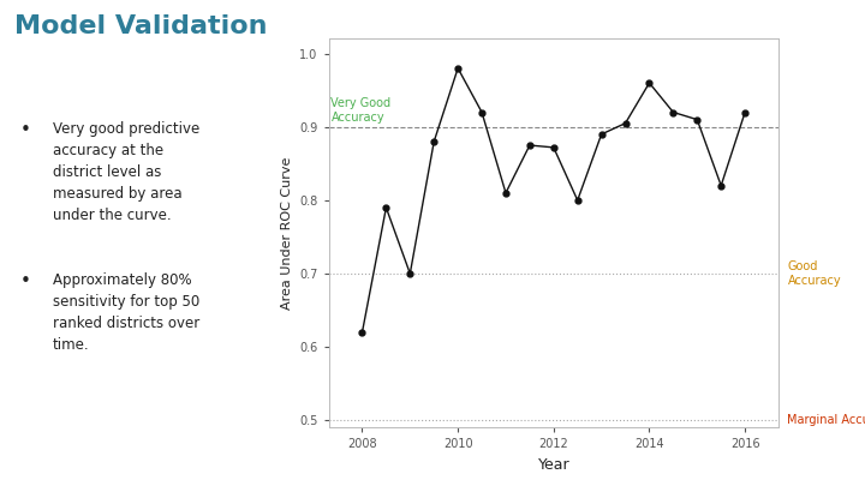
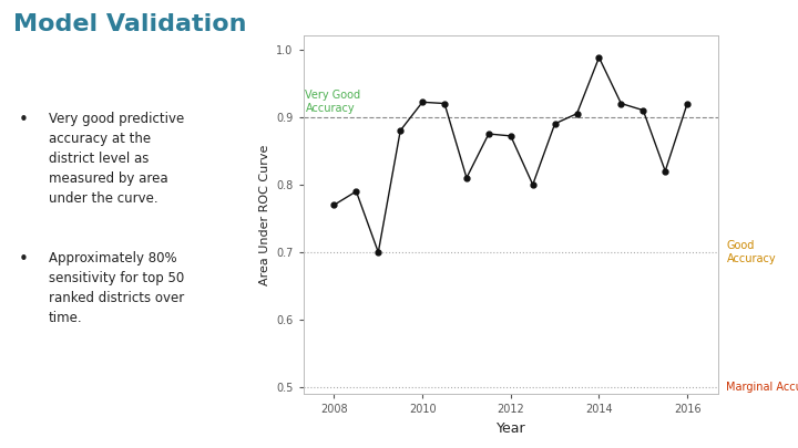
2008: 0.620 -> 0.770
2010: 0.980 -> 0.922
2014: 0.960 -> 0.988
